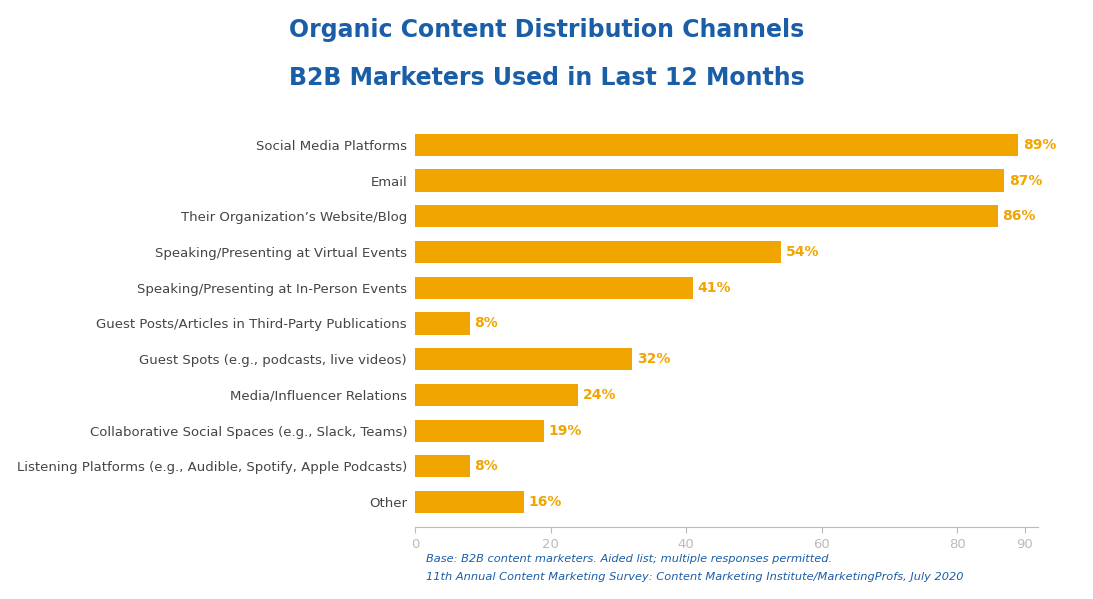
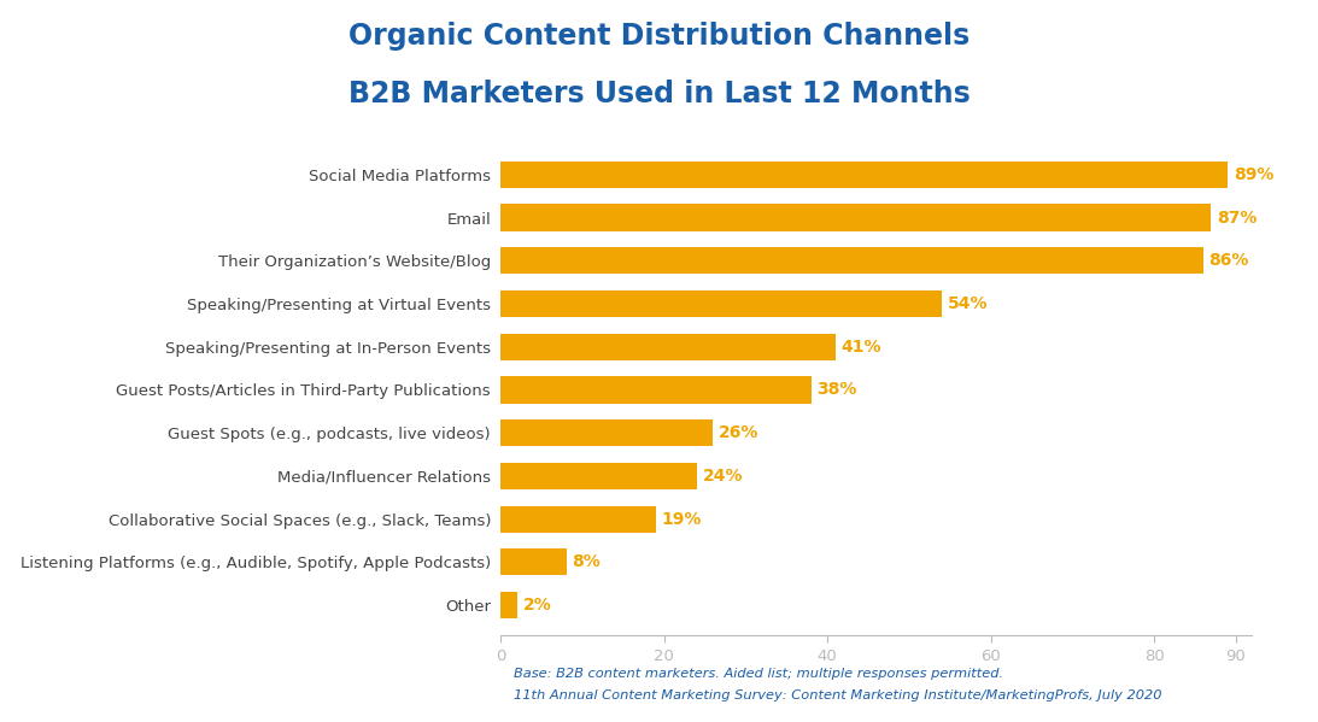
Guest Posts/Articles in Third-Party Publications: 8% -> 38%
Guest Spots (e.g., podcasts, live videos): 32% -> 26%
Other: 16% -> 2%
